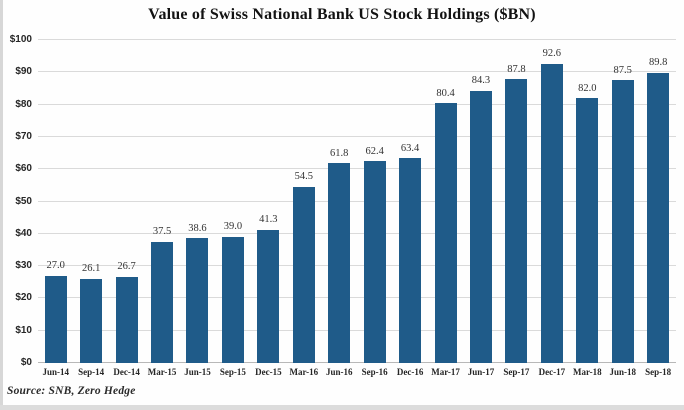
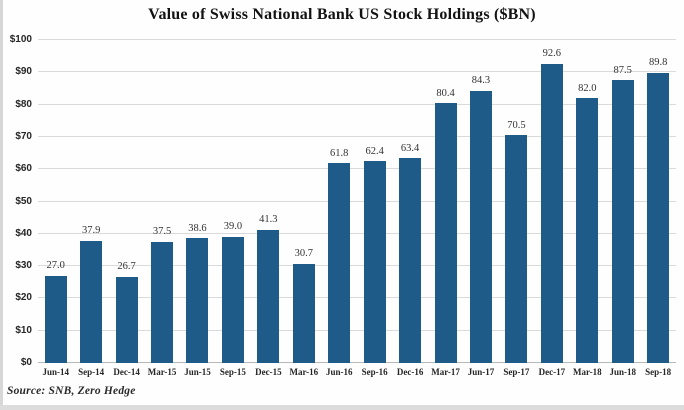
Sep-14: 26.1 -> 37.9
Mar-16: 54.5 -> 30.7
Sep-17: 87.8 -> 70.5
